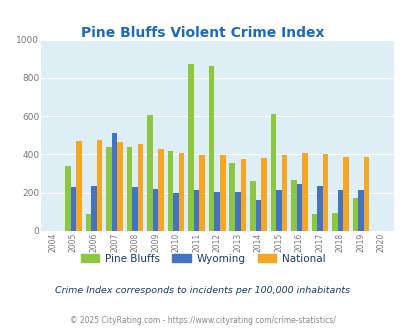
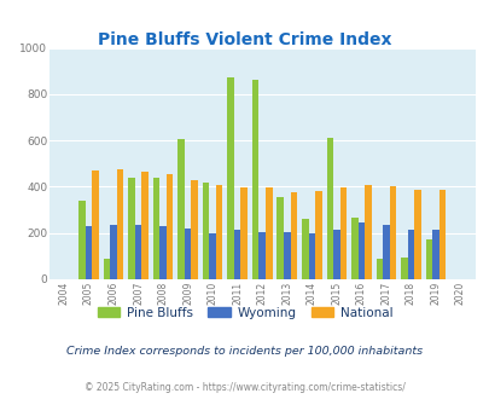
Wyoming/2007: 510 -> 240
Wyoming/2014: 160 -> 200
